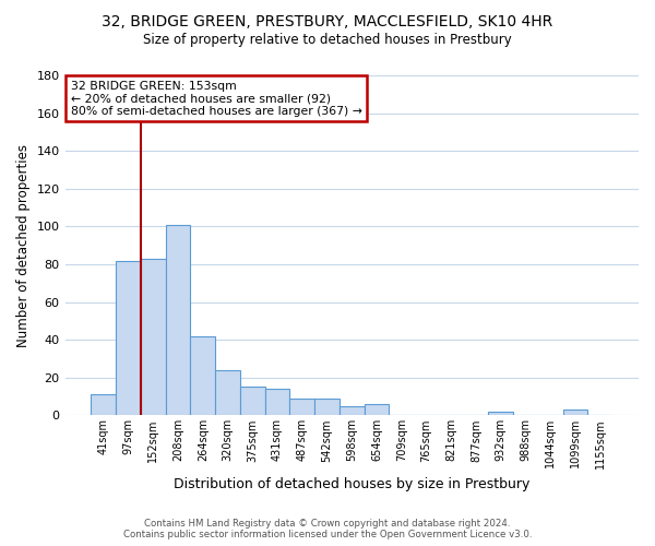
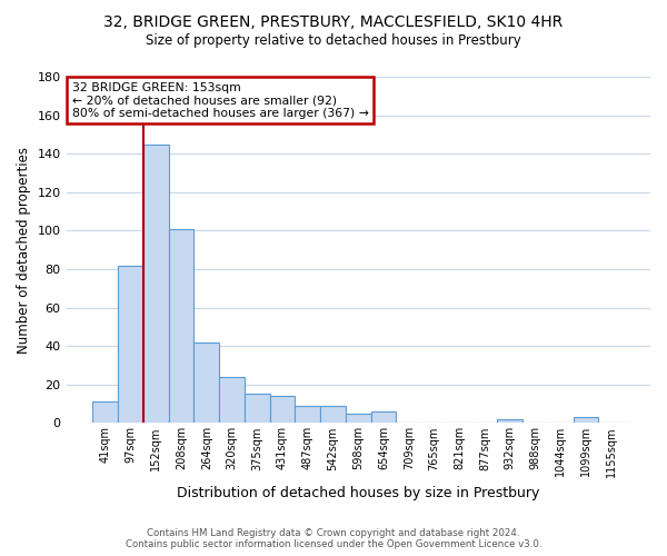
152sqm: 83 -> 145
